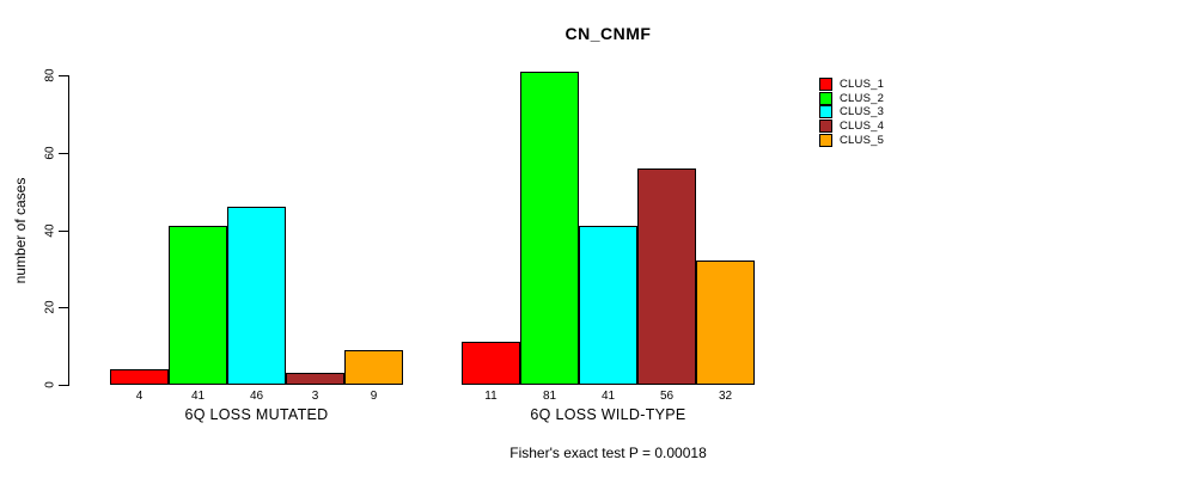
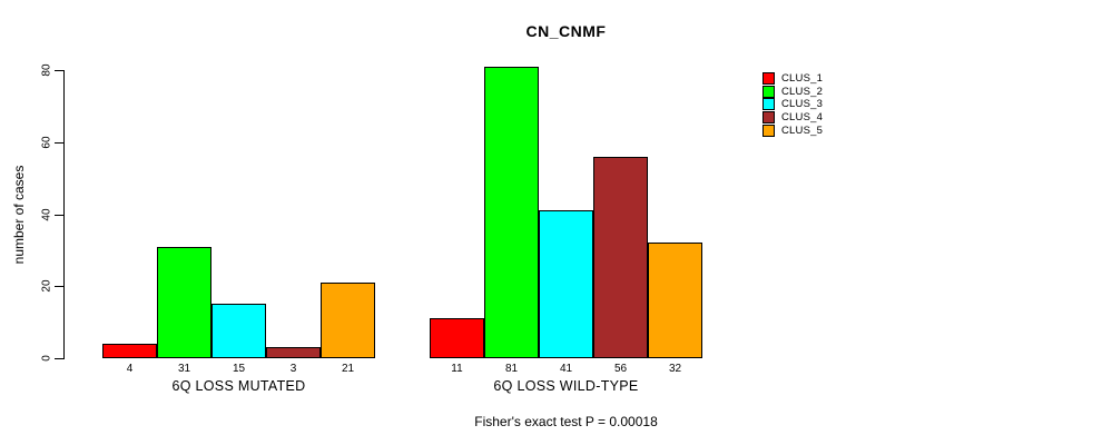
CLUS_2/6Q LOSS MUTATED: 41 -> 31
CLUS_3/6Q LOSS MUTATED: 46 -> 15
CLUS_5/6Q LOSS MUTATED: 9 -> 21
